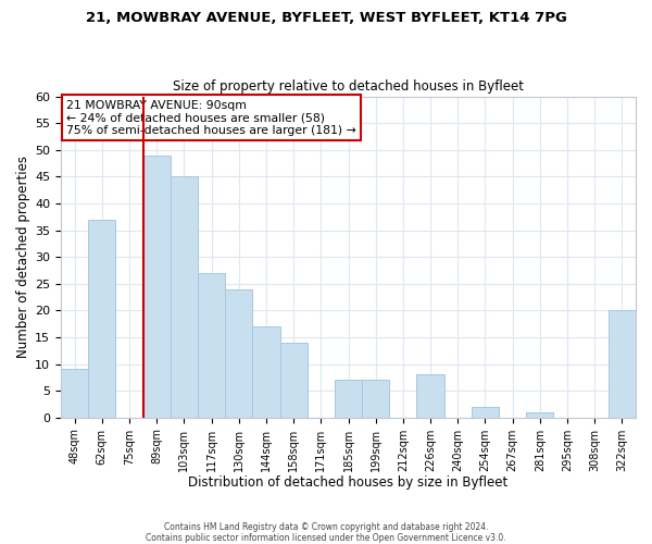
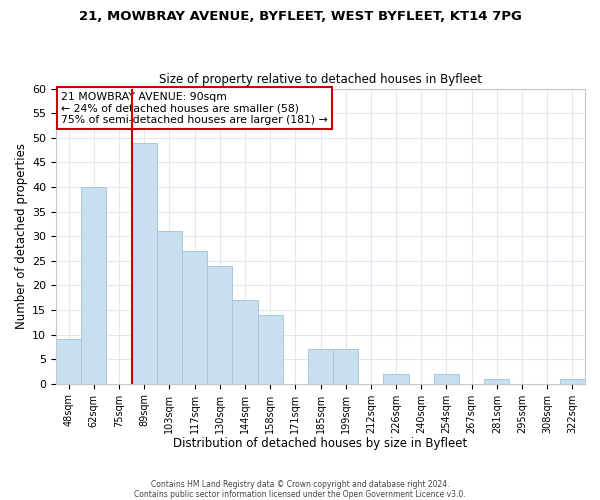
62sqm: 37 -> 40
103sqm: 45 -> 31
226sqm: 8 -> 2
322sqm: 20 -> 1
